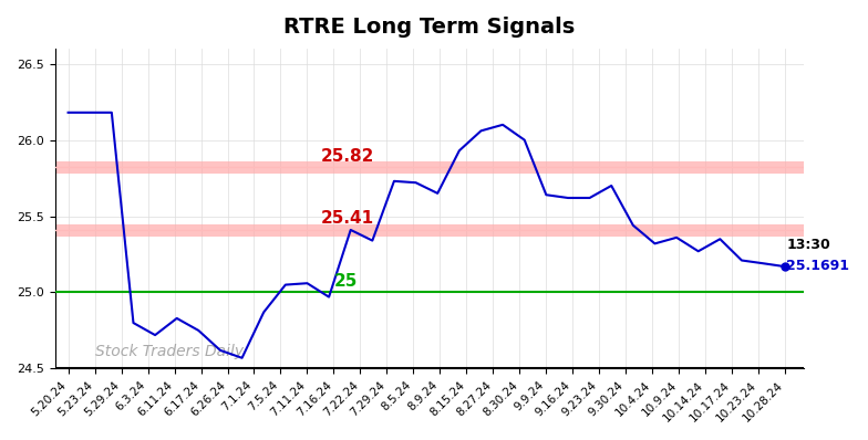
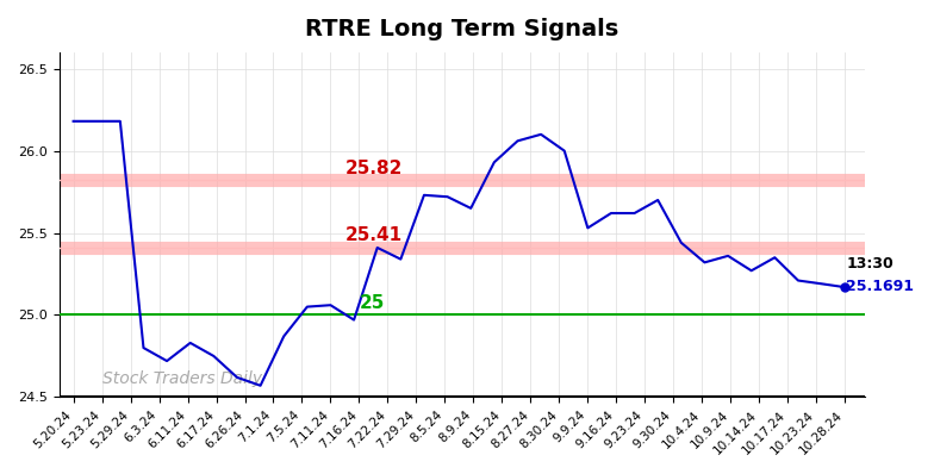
9.9.24: 25.64 -> 25.53
